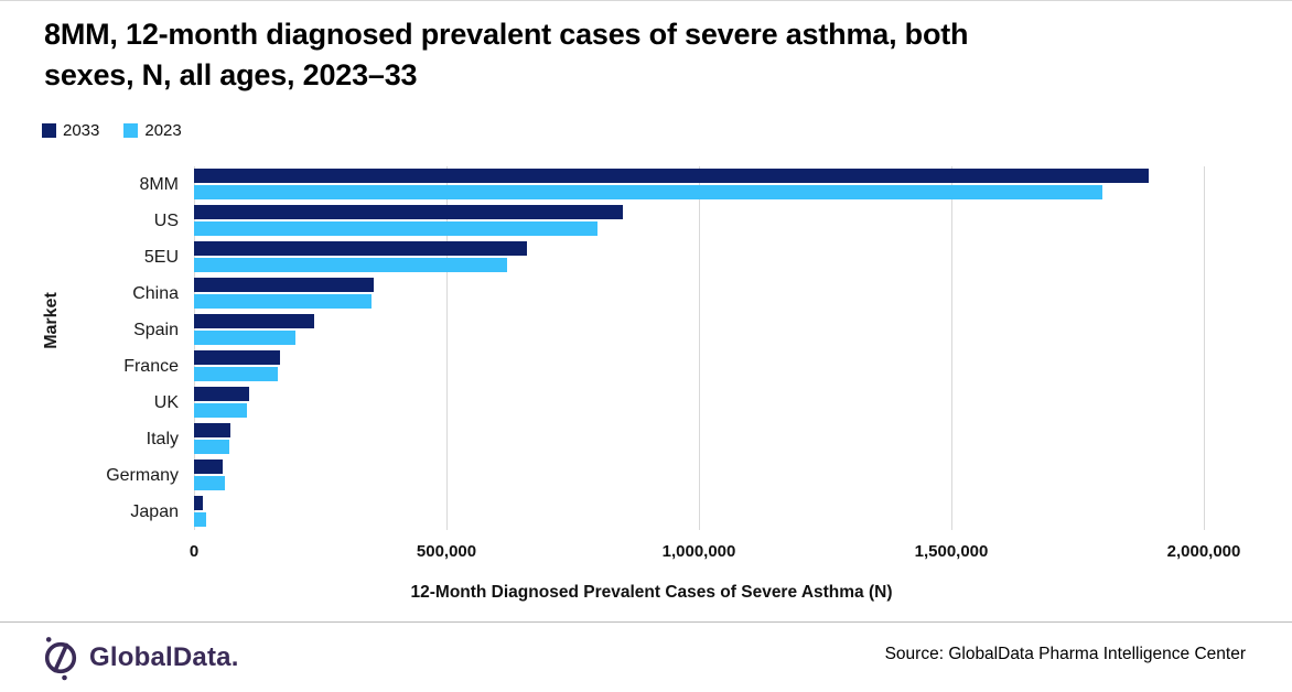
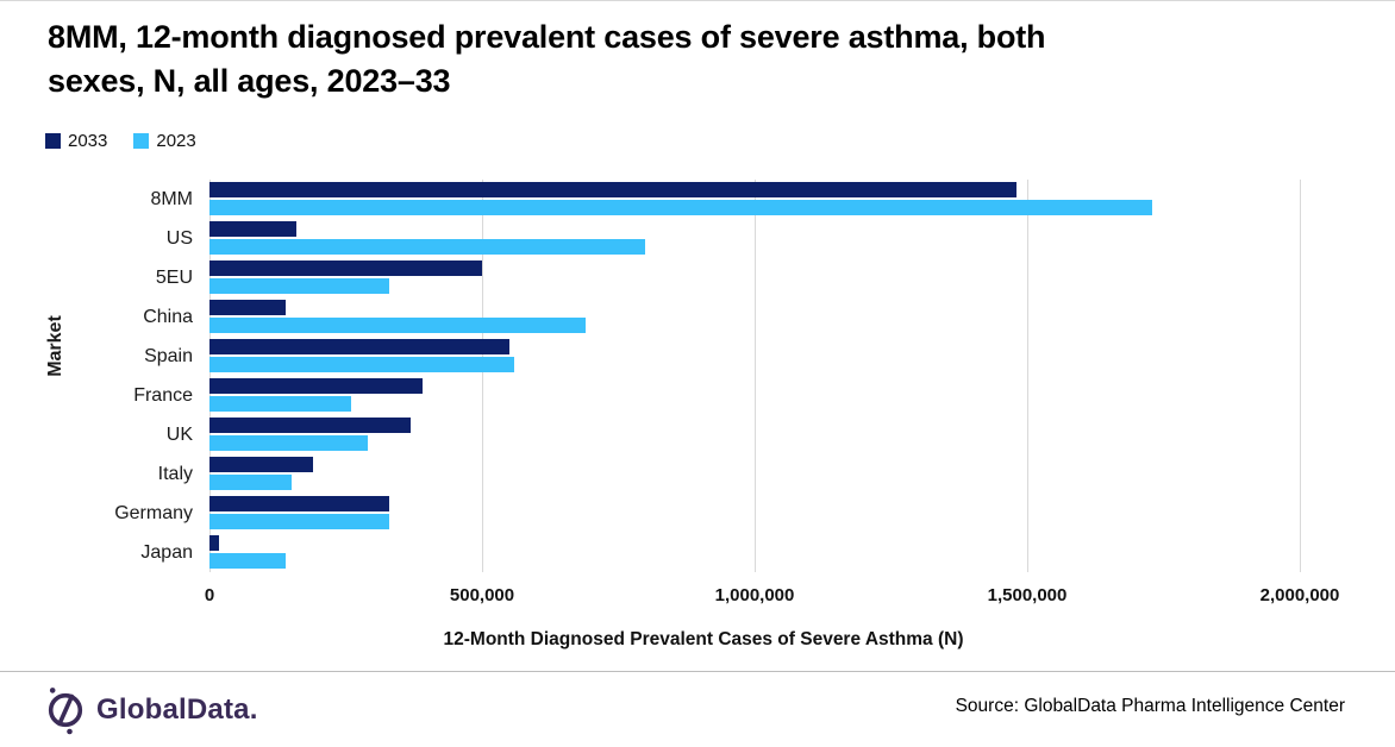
2033/8MM: 1890000 -> 1480000
2023/8MM: 1800000 -> 1730000
2033/US: 850000 -> 160000
2033/5EU: 660000 -> 500000
2023/5EU: 620000 -> 330000
2033/China: 360000 -> 140000
2023/China: 350000 -> 690000
2033/Spain: 240000 -> 550000
2023/Spain: 200000 -> 560000
2033/France: 170000 -> 390000
2023/France: 170000 -> 260000
2033/UK: 110000 -> 370000
2023/UK: 100000 -> 290000
2033/Italy: 70000 -> 190000
2023/Italy: 70000 -> 150000
2033/Germany: 60000 -> 330000
2023/Germany: 60000 -> 330000
2023/Japan: 20000 -> 140000
